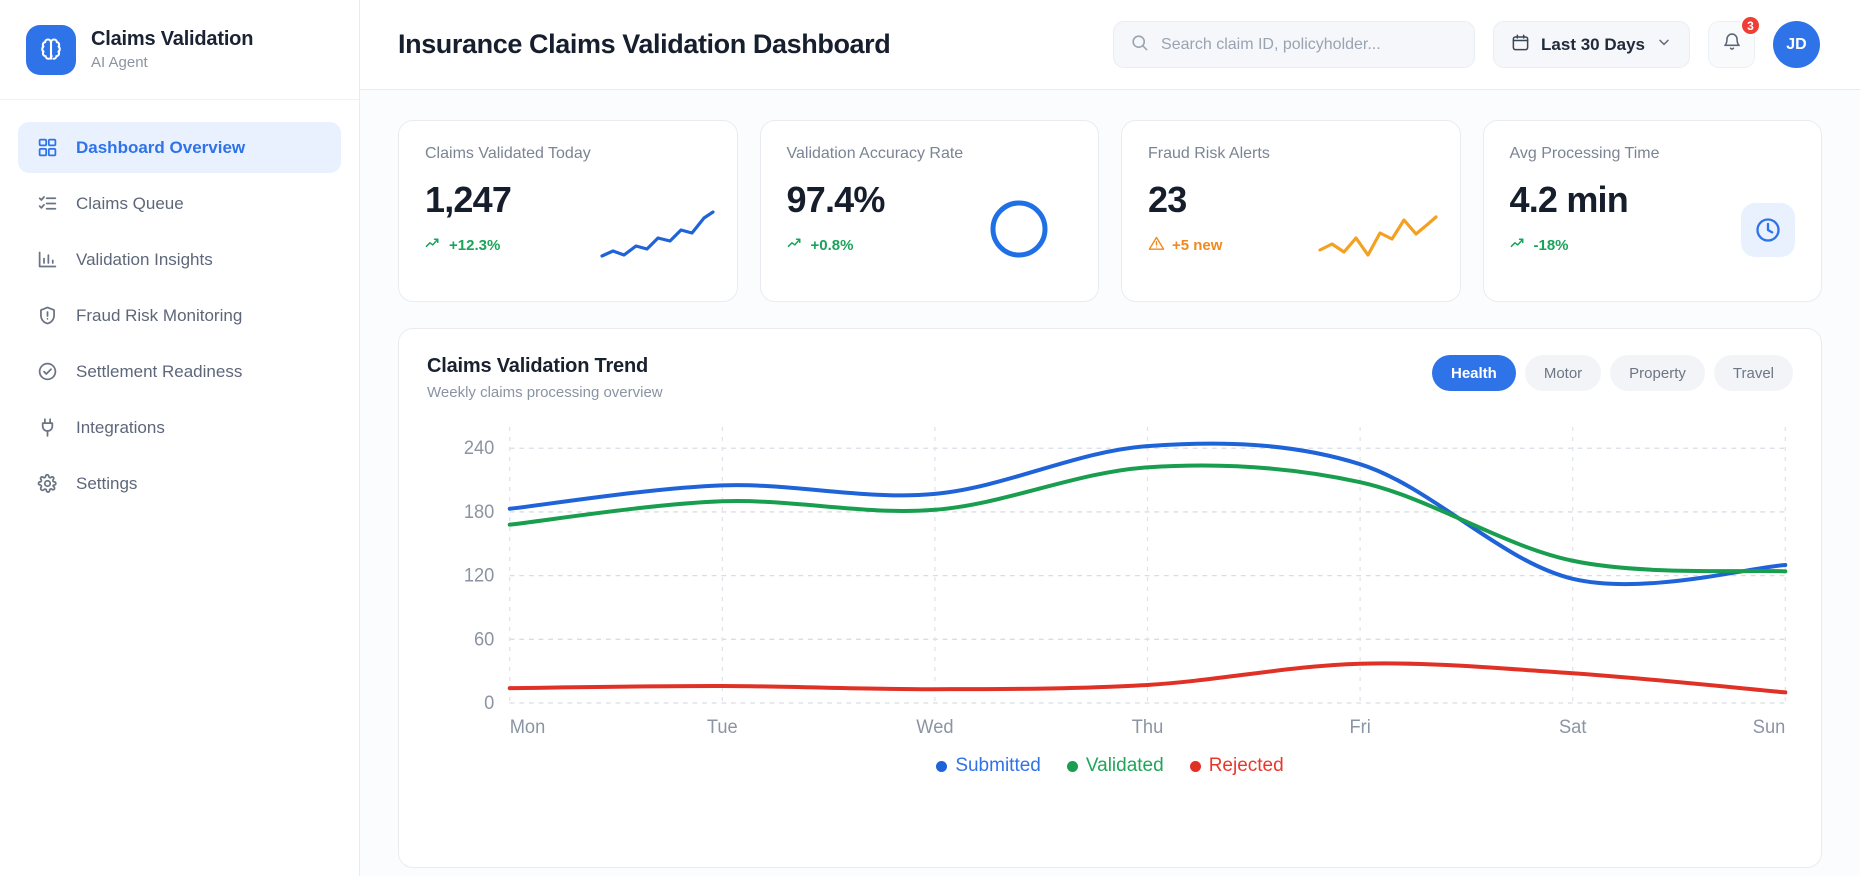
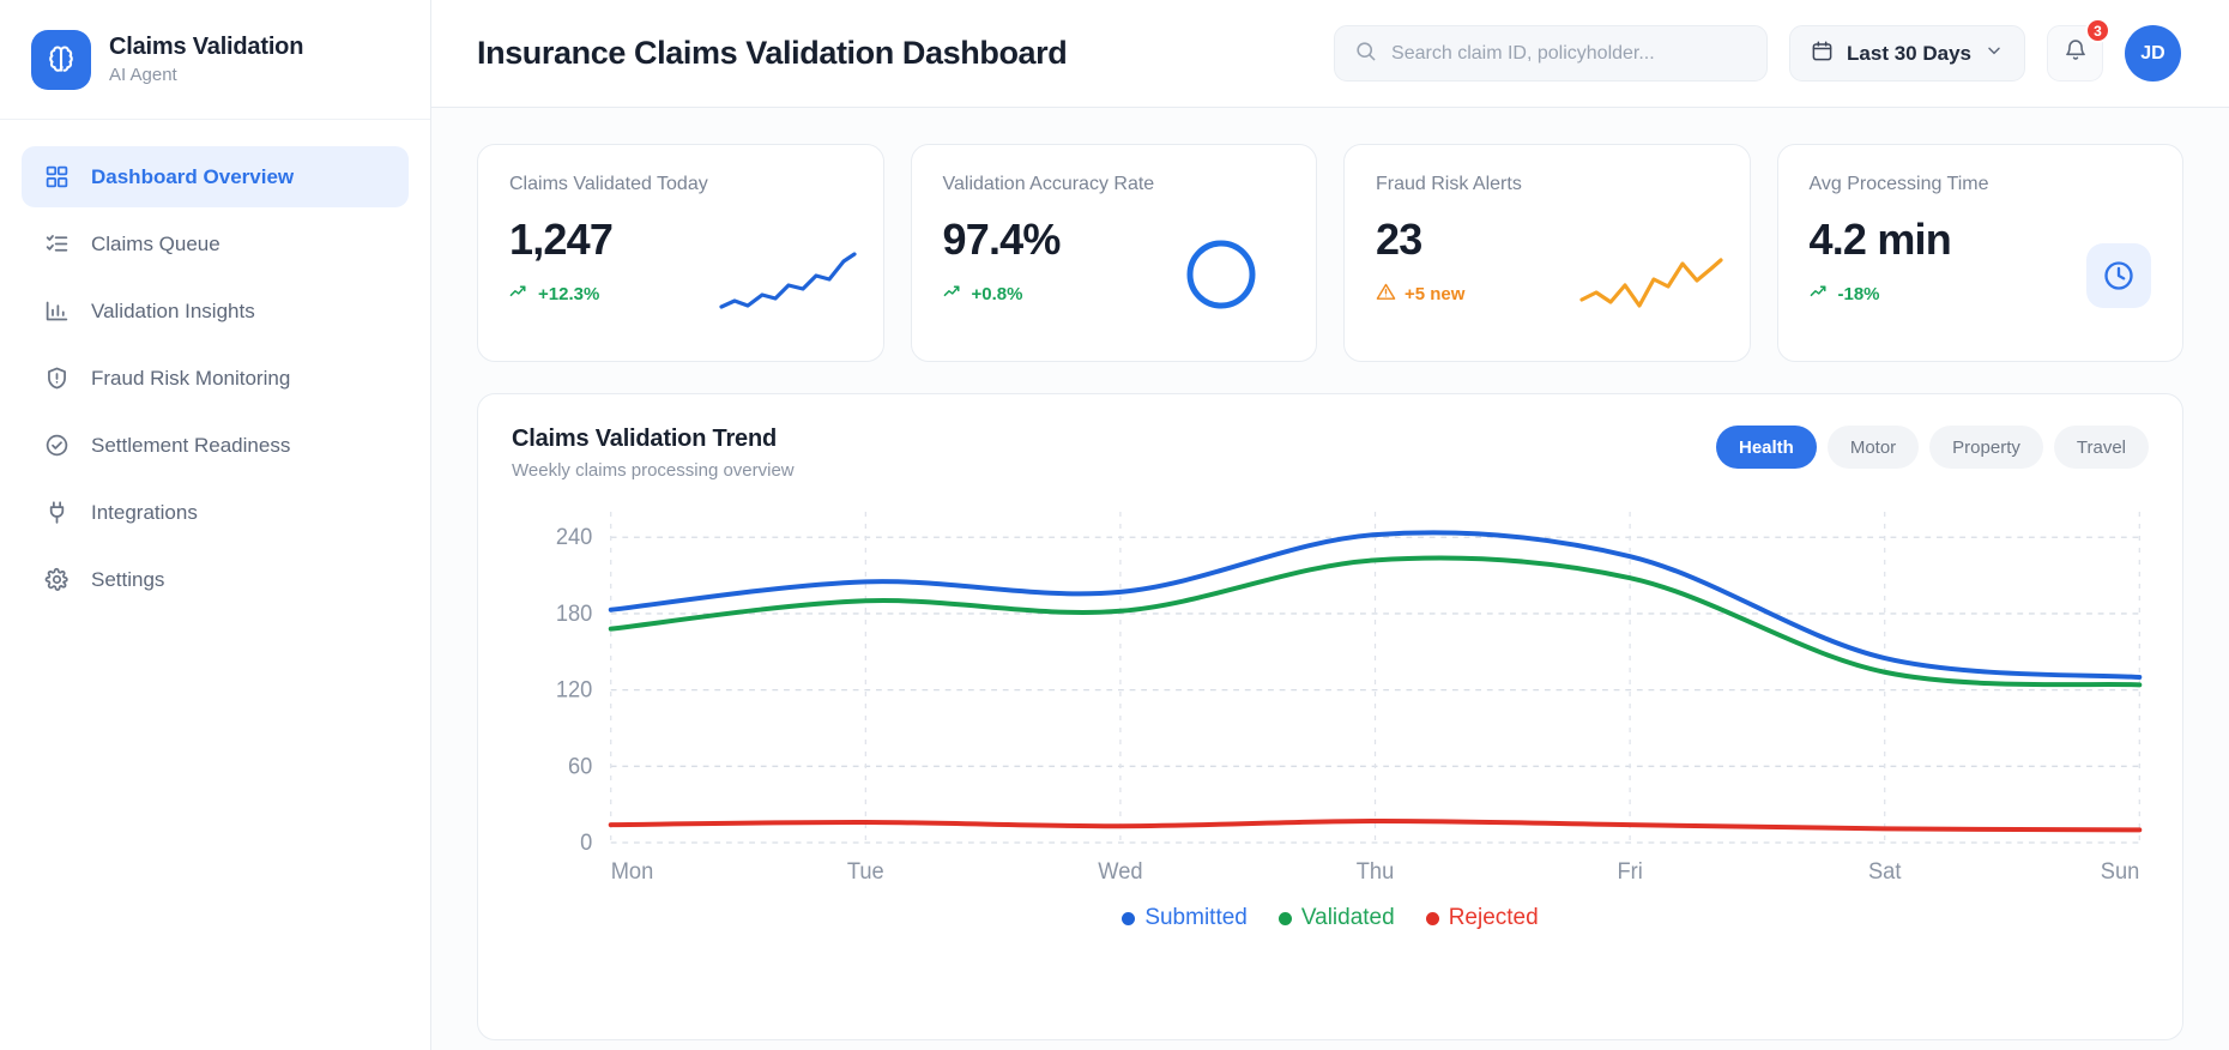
Rejected/Fri: 37 -> 14
Submitted/Sat: 117 -> 145
Rejected/Sat: 28 -> 11
